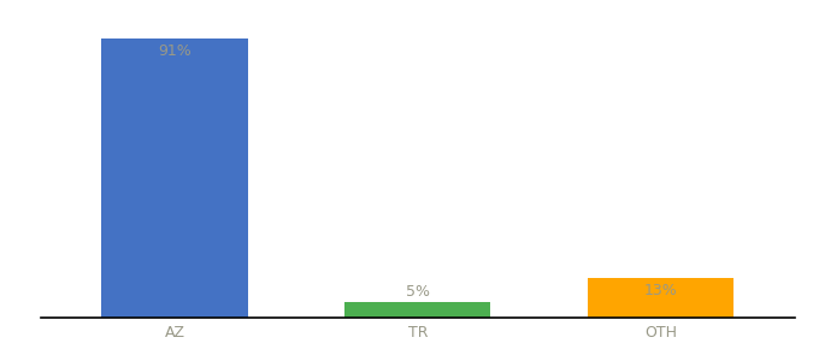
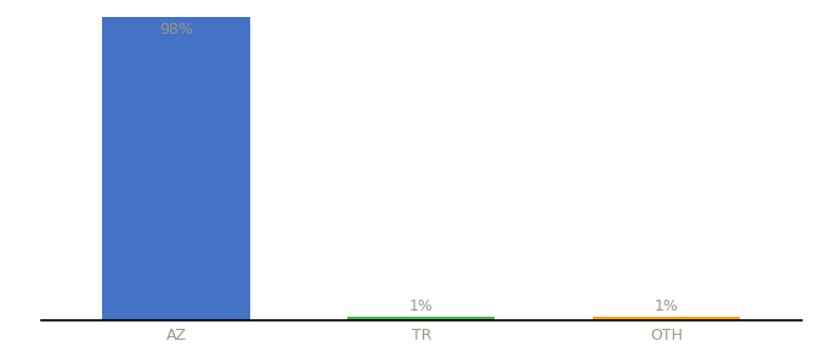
AZ: 91% -> 98%
TR: 5% -> 1%
OTH: 13% -> 1%
